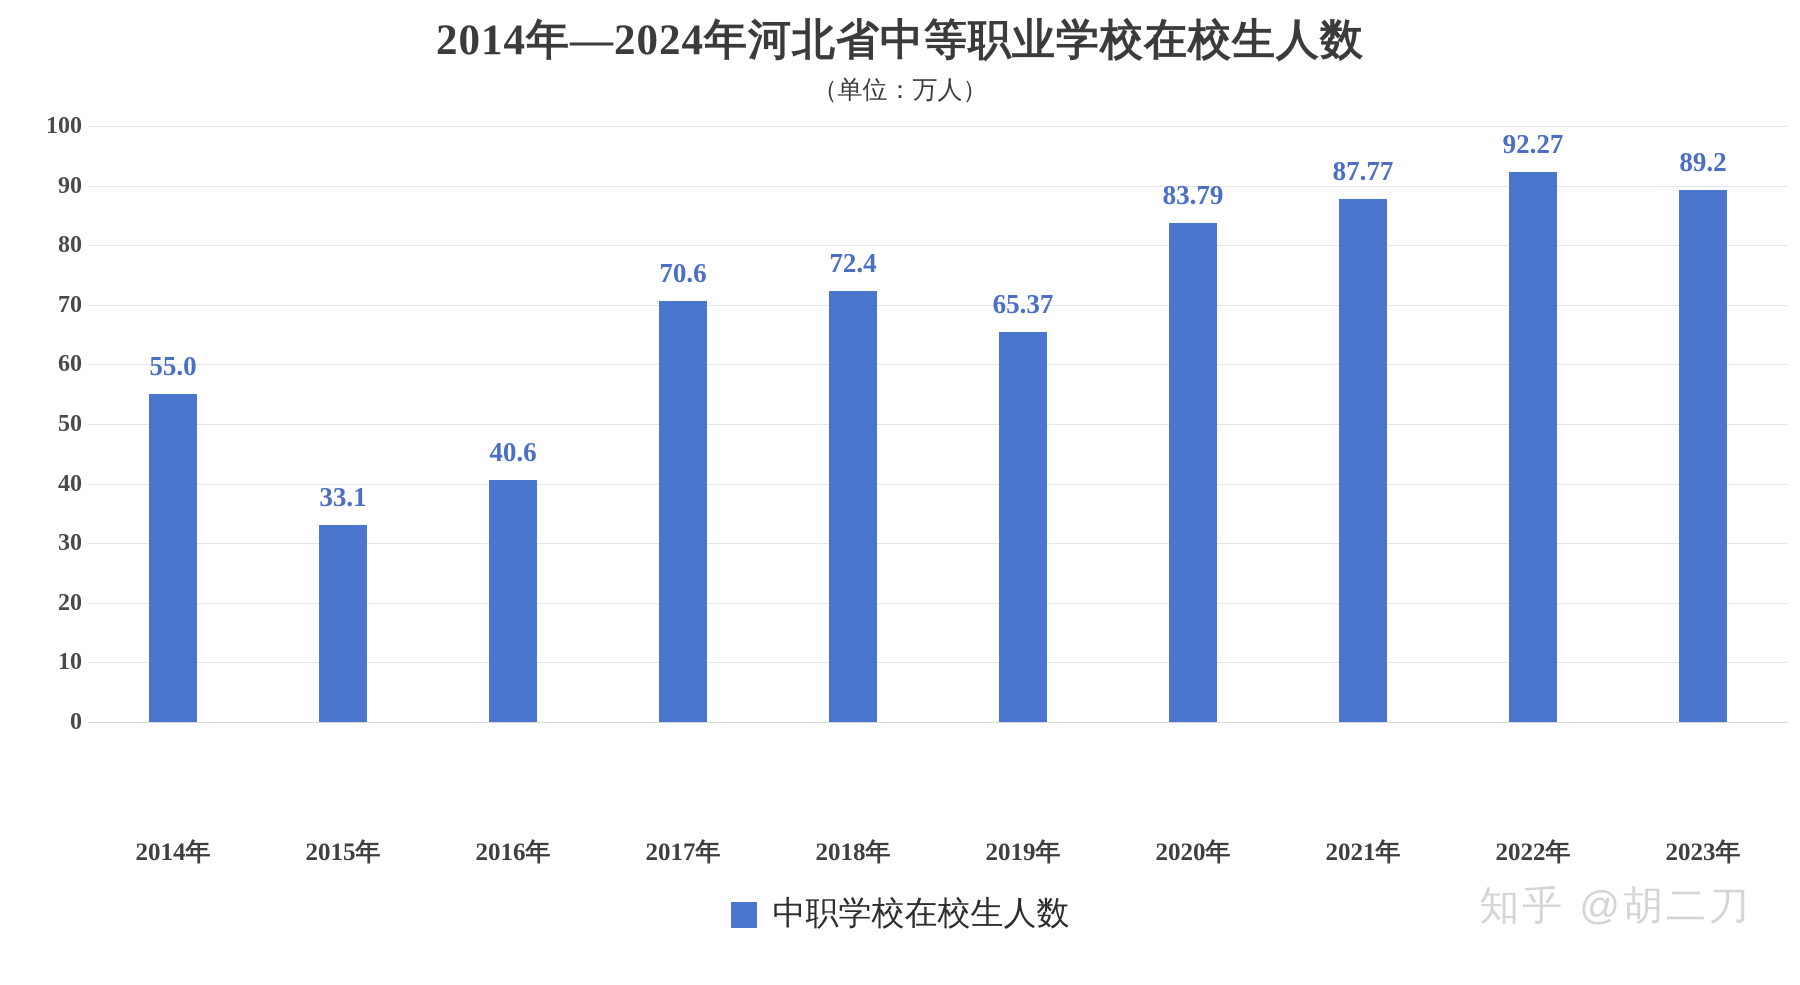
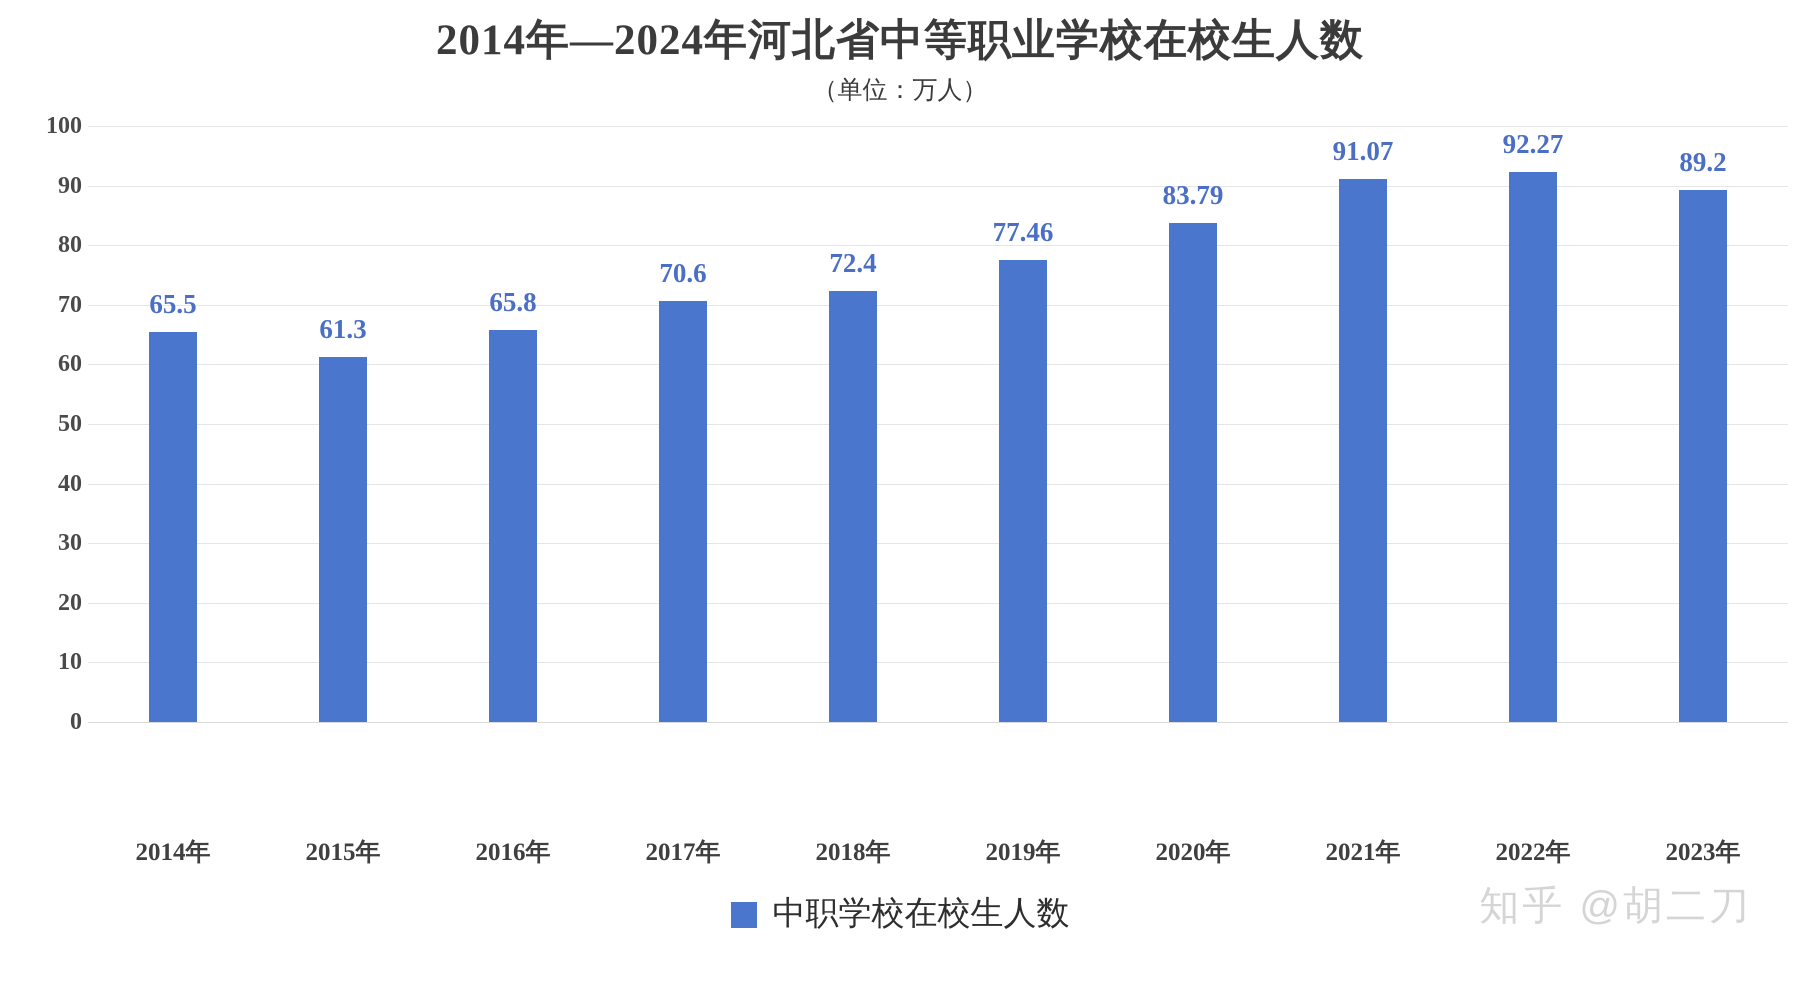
2014年: 55.0 -> 65.5
2015年: 33.1 -> 61.3
2016年: 40.6 -> 65.8
2019年: 65.37 -> 77.46
2021年: 87.77 -> 91.07
